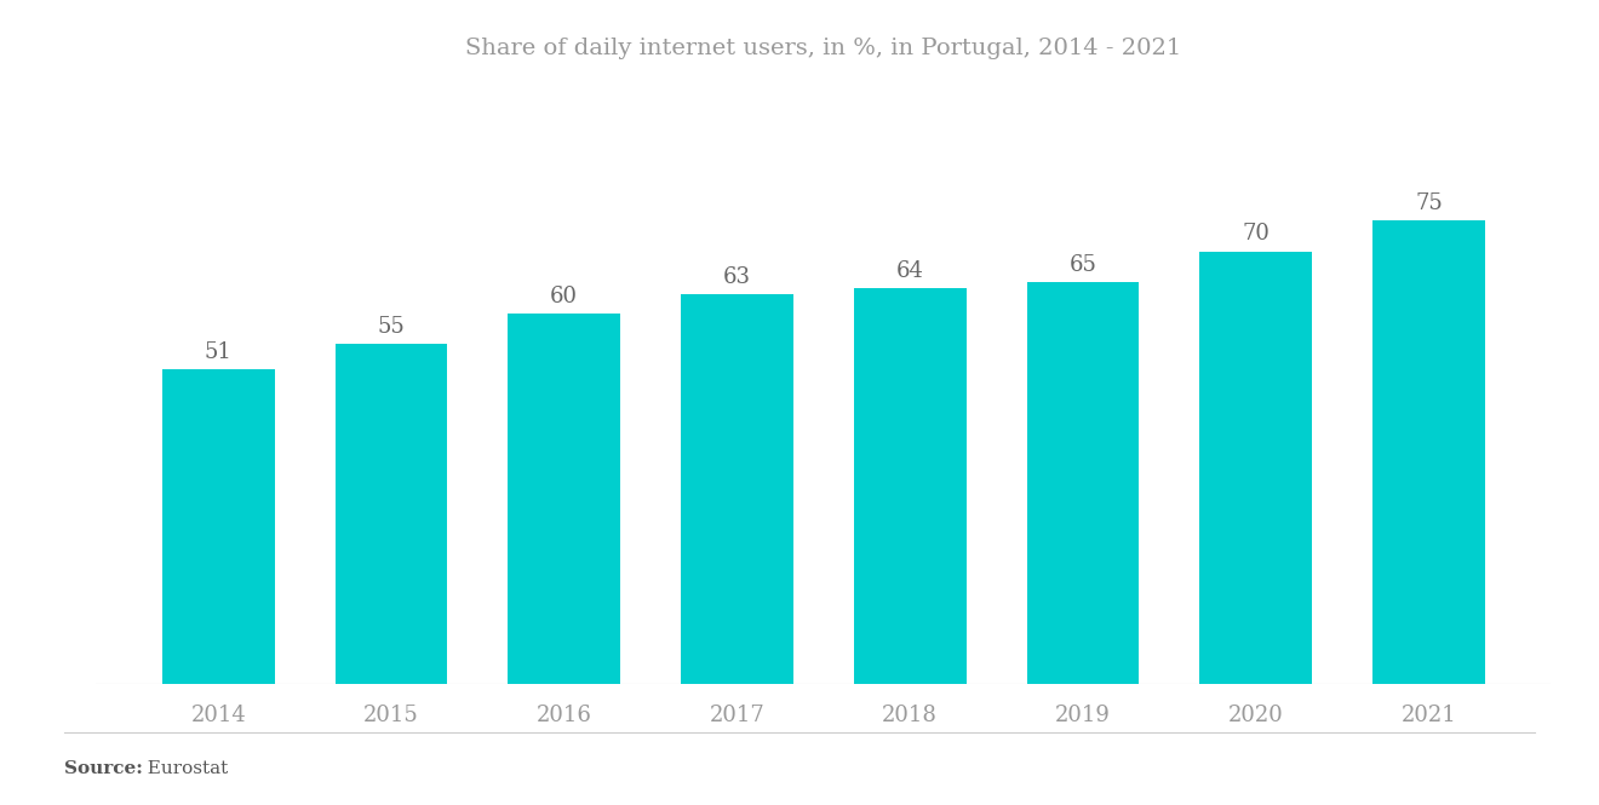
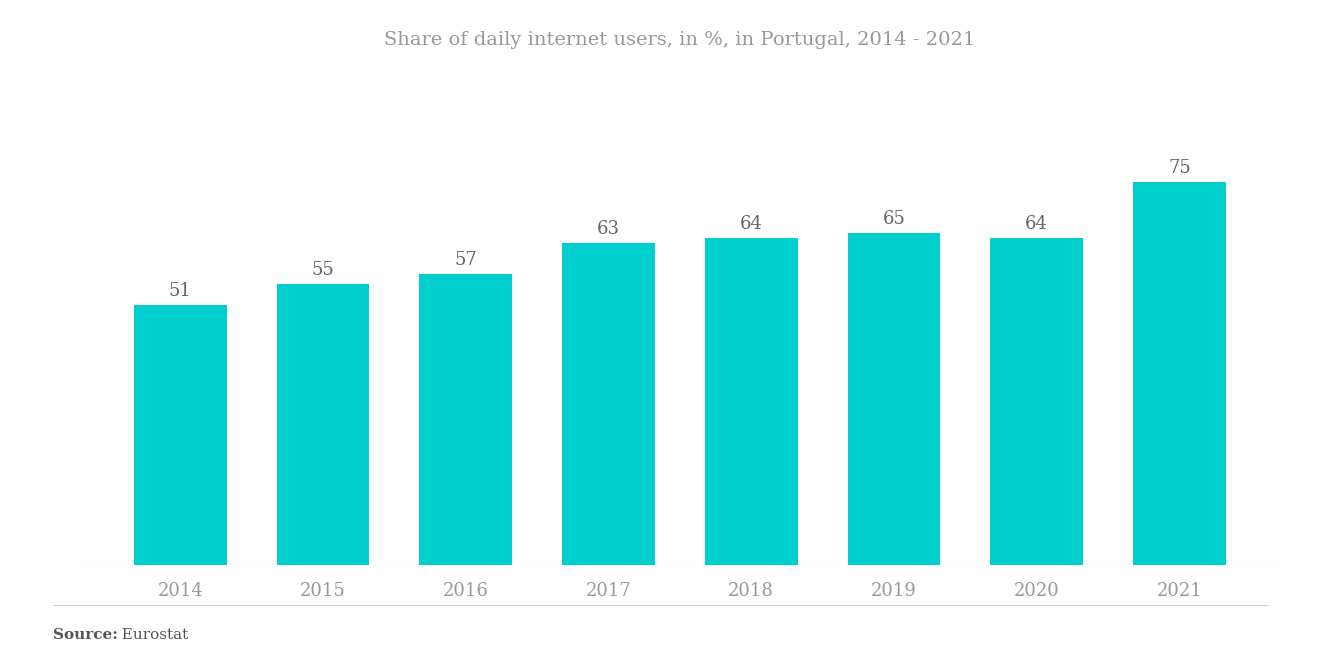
2016: 60 -> 57
2020: 70 -> 64
